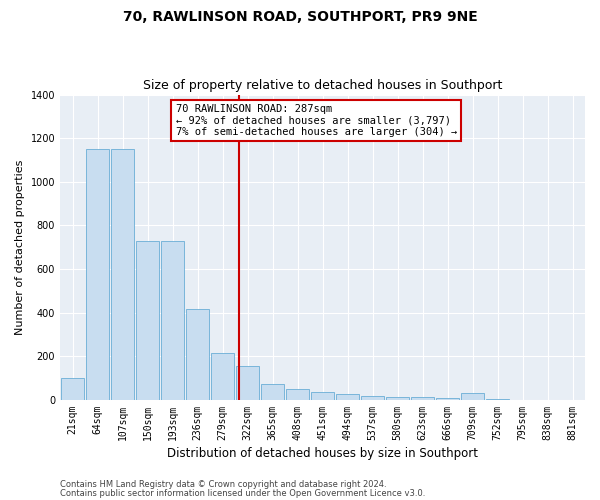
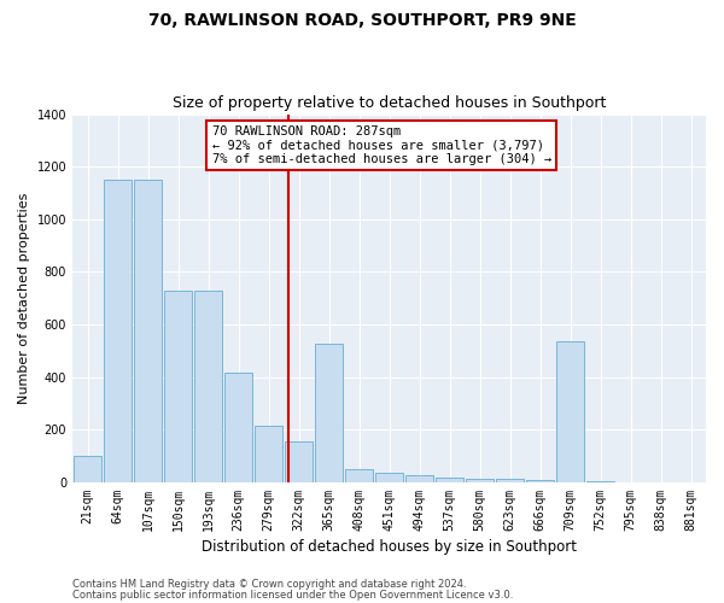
365sqm: 75 -> 525
709sqm: 30 -> 535
